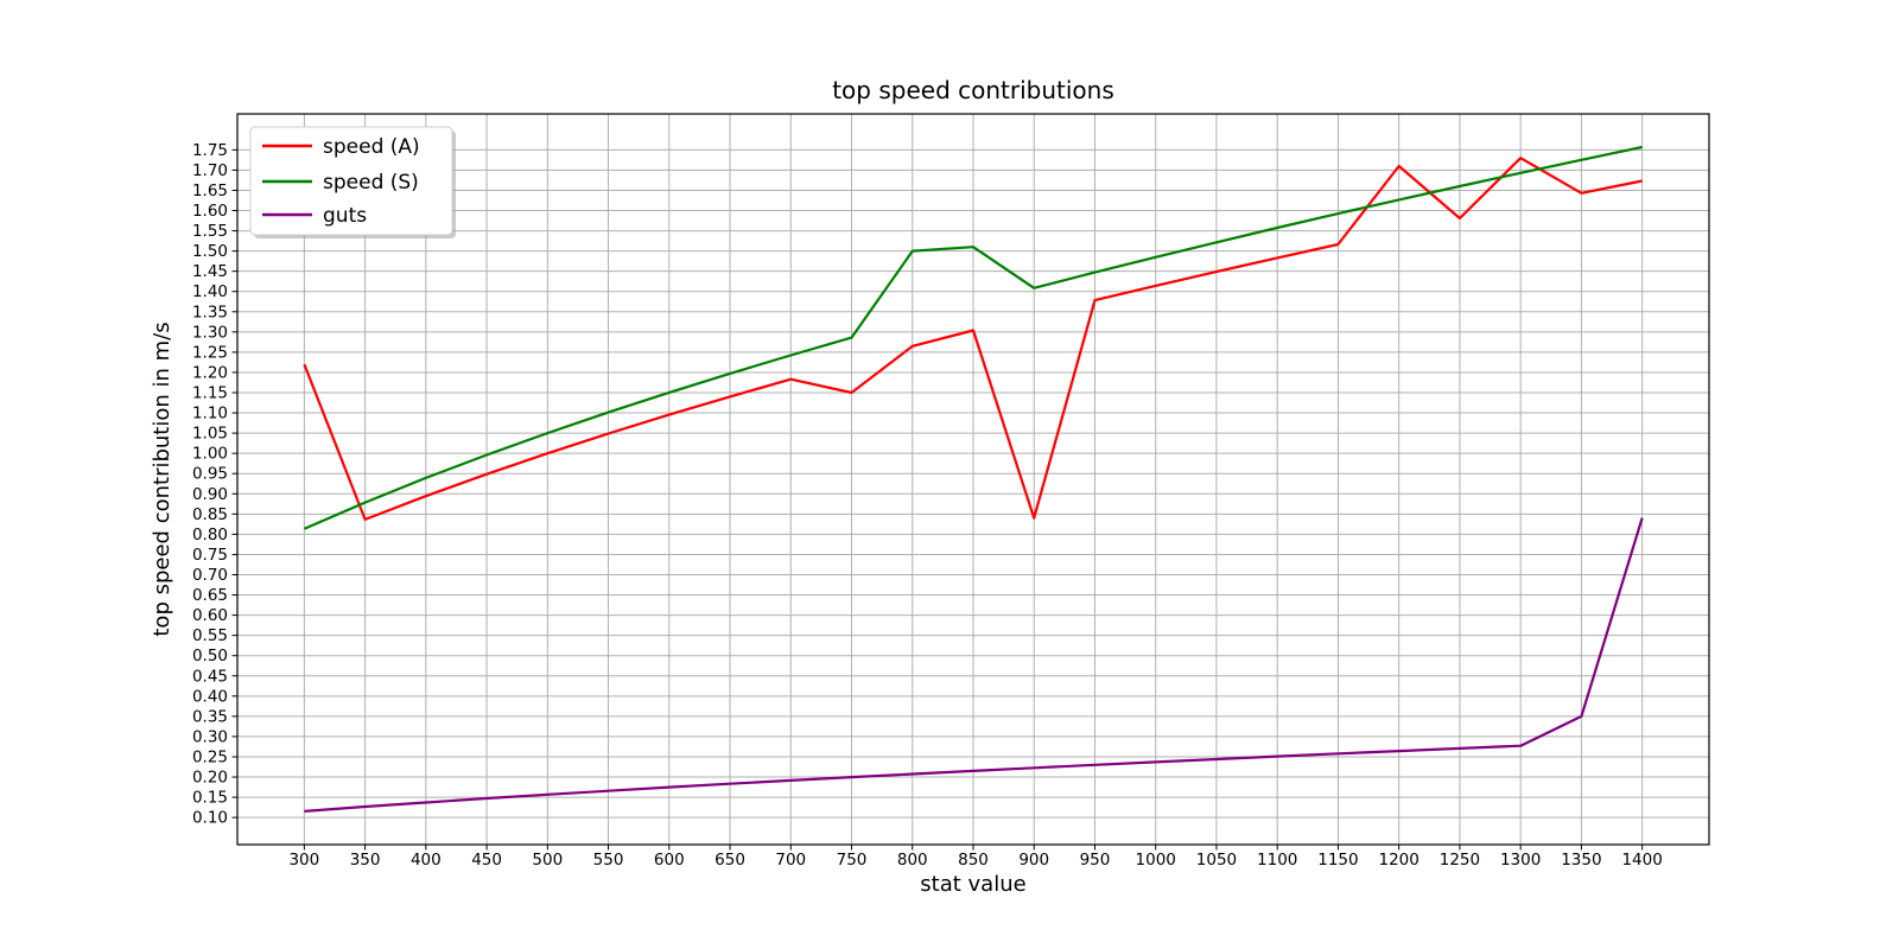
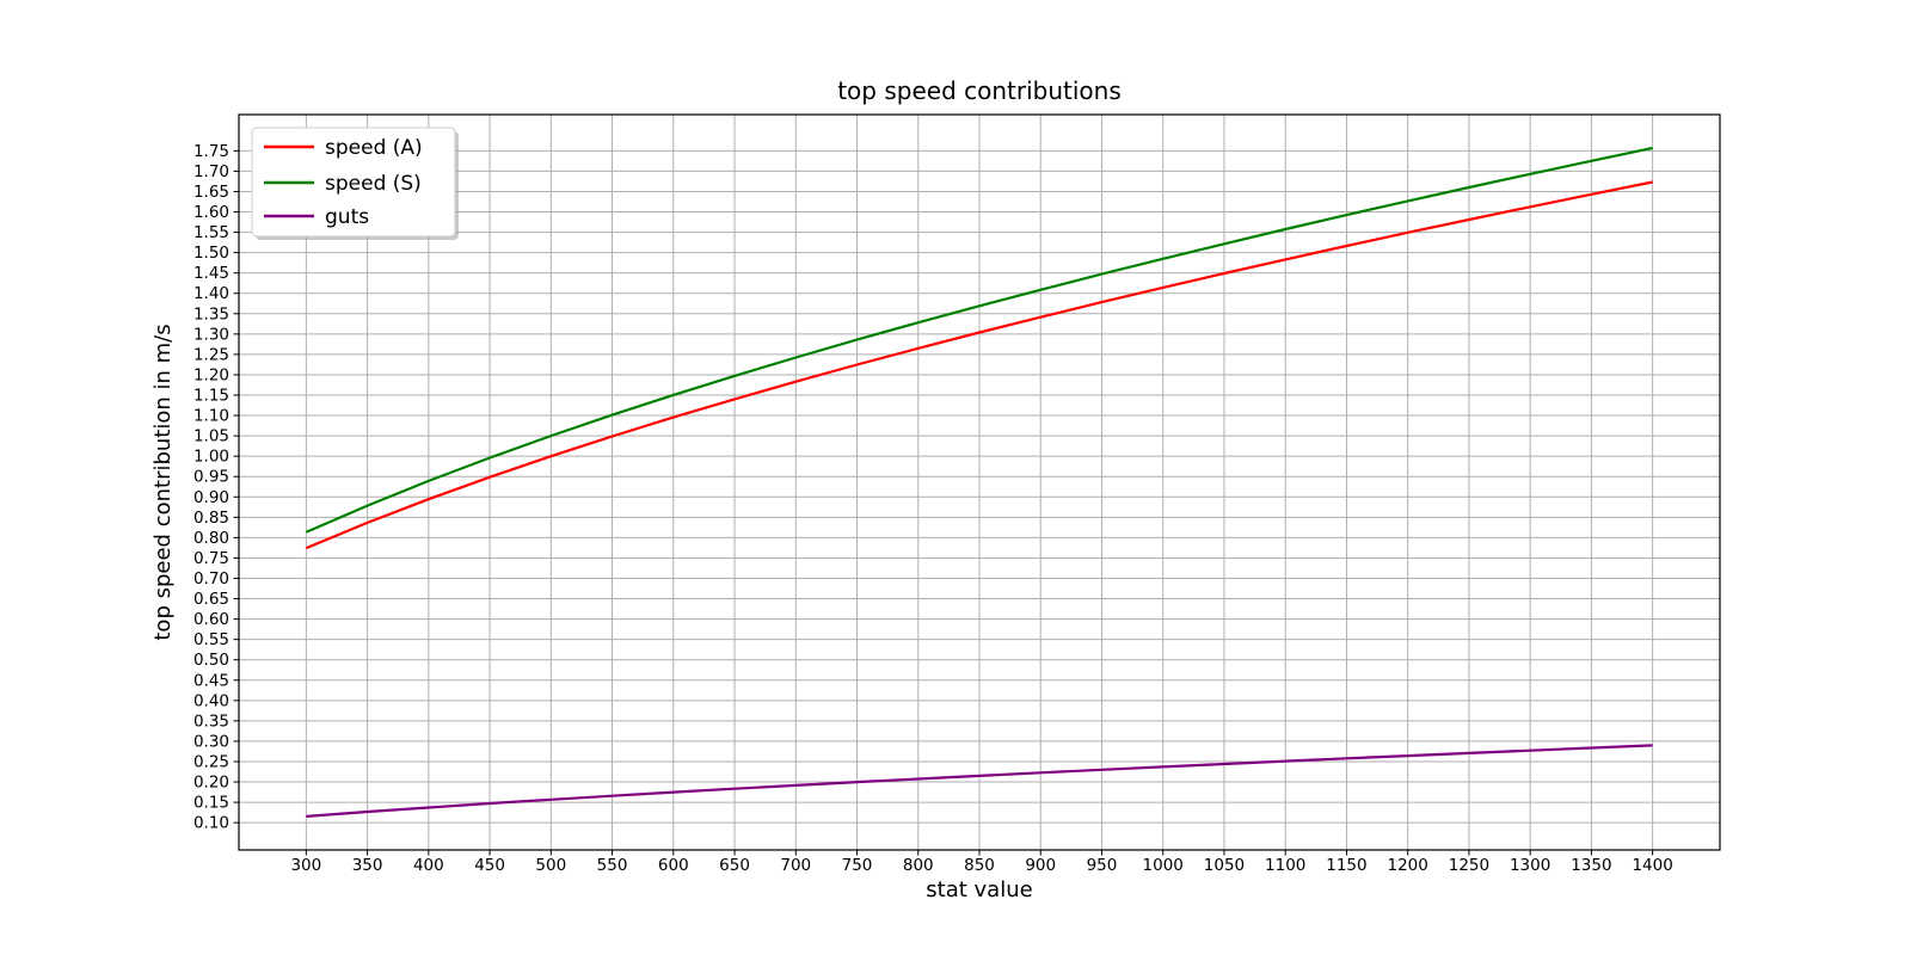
speed (A)/300: 1.22 -> 0.77
speed (A)/750: 1.15 -> 1.22
speed (S)/800: 1.50 -> 1.33
speed (S)/850: 1.51 -> 1.37
speed (A)/900: 0.84 -> 1.34
speed (A)/1200: 1.71 -> 1.55
speed (A)/1300: 1.73 -> 1.61
guts/1350: 0.35 -> 0.28
guts/1400: 0.84 -> 0.29
